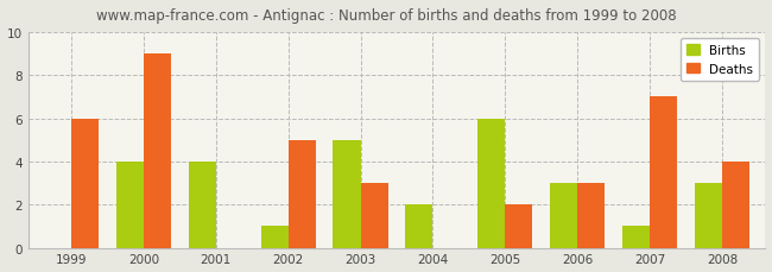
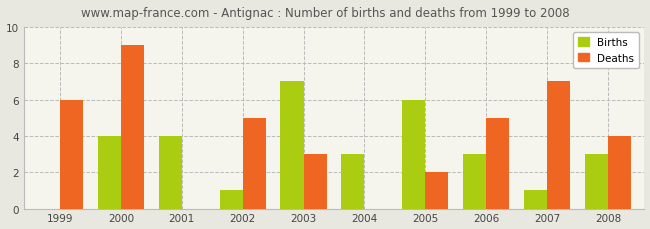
Births/2003: 5 -> 7
Births/2004: 2 -> 3
Deaths/2006: 3 -> 5
